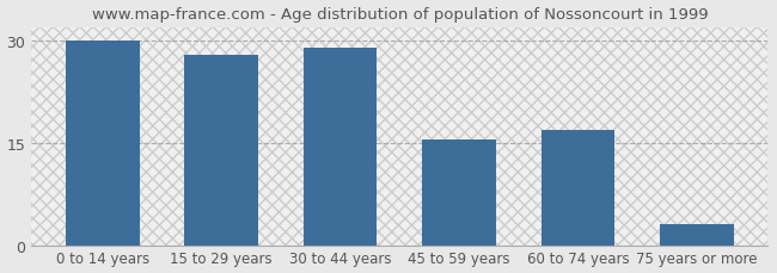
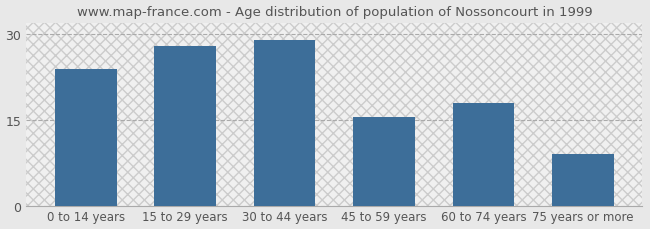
0 to 14 years: 30.0 -> 24.0
60 to 74 years: 17.0 -> 18.0
75 years or more: 3.0 -> 9.0
